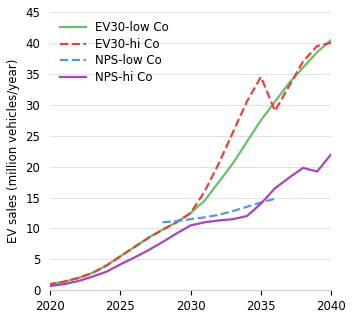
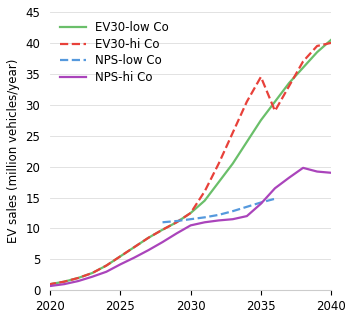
NPS-hi Co/2040: 22.0 -> 19.0
